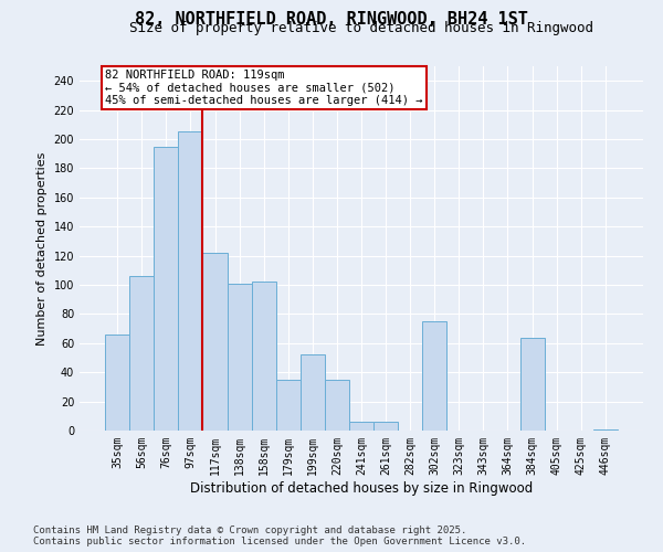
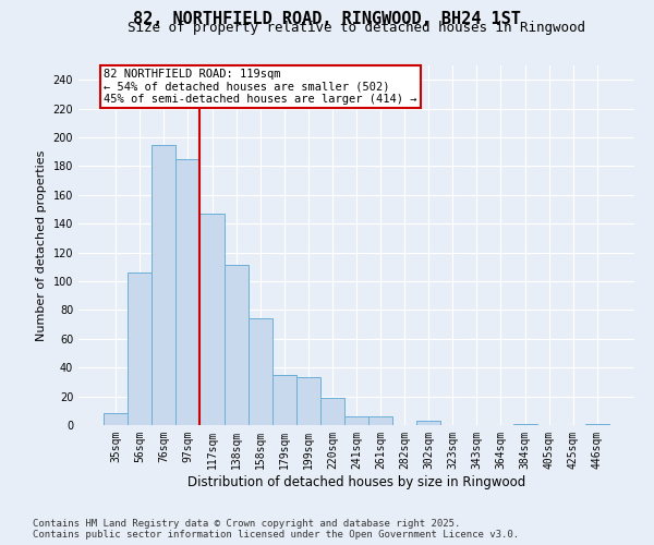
35sqm: 66 -> 8
97sqm: 205 -> 185
117sqm: 122 -> 147
138sqm: 101 -> 111
158sqm: 102 -> 74
199sqm: 52 -> 33
220sqm: 35 -> 19
302sqm: 75 -> 3
384sqm: 64 -> 1
